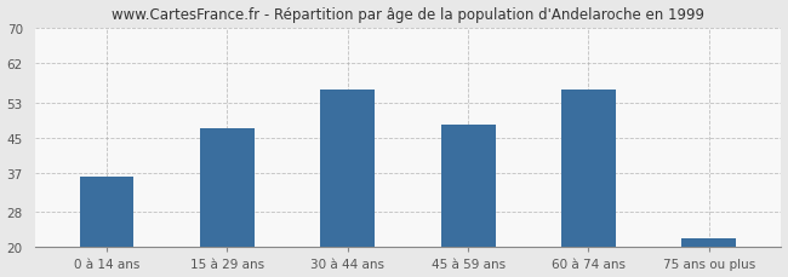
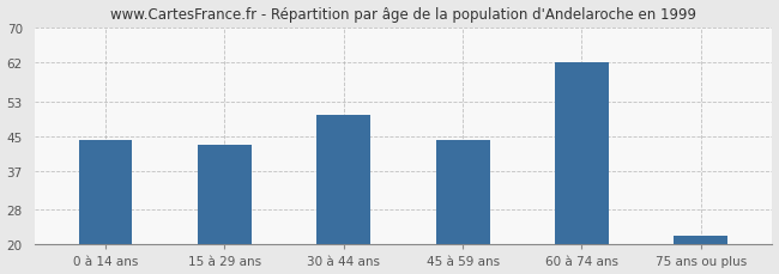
0 à 14 ans: 36 -> 44
15 à 29 ans: 47 -> 43
30 à 44 ans: 56 -> 50
45 à 59 ans: 48 -> 44
60 à 74 ans: 56 -> 62
